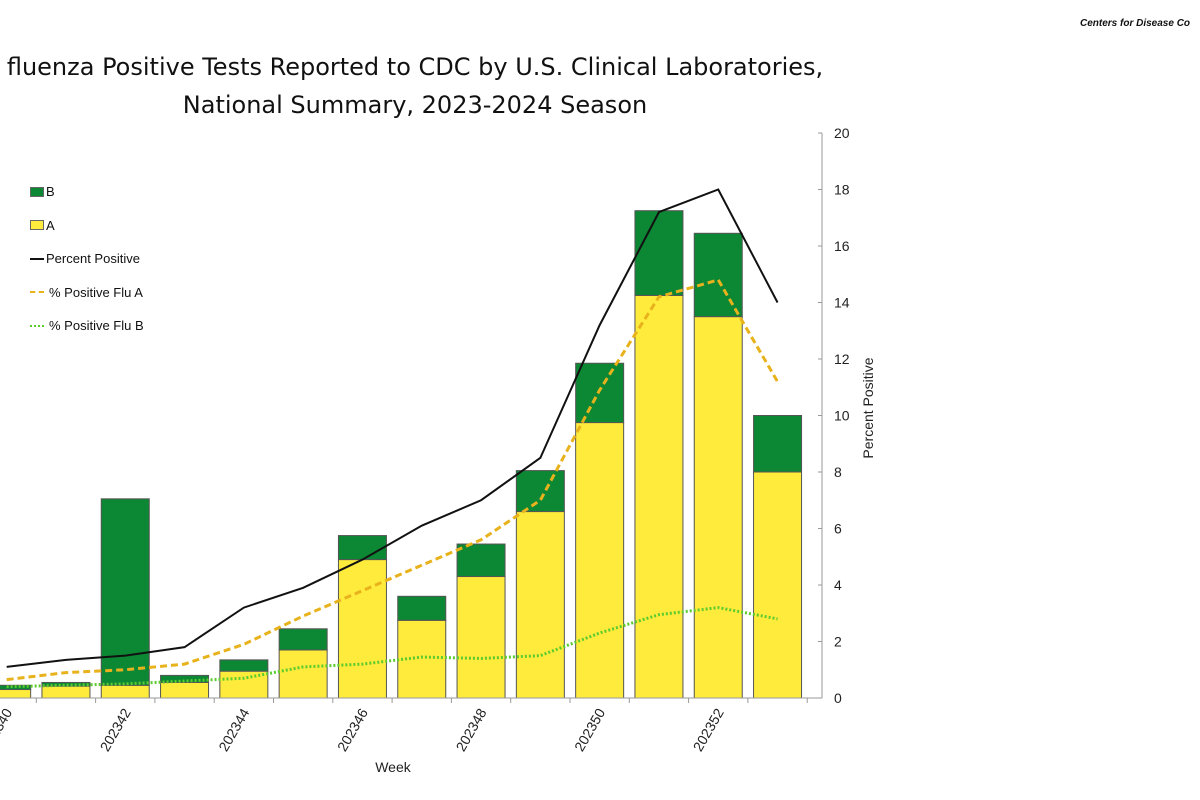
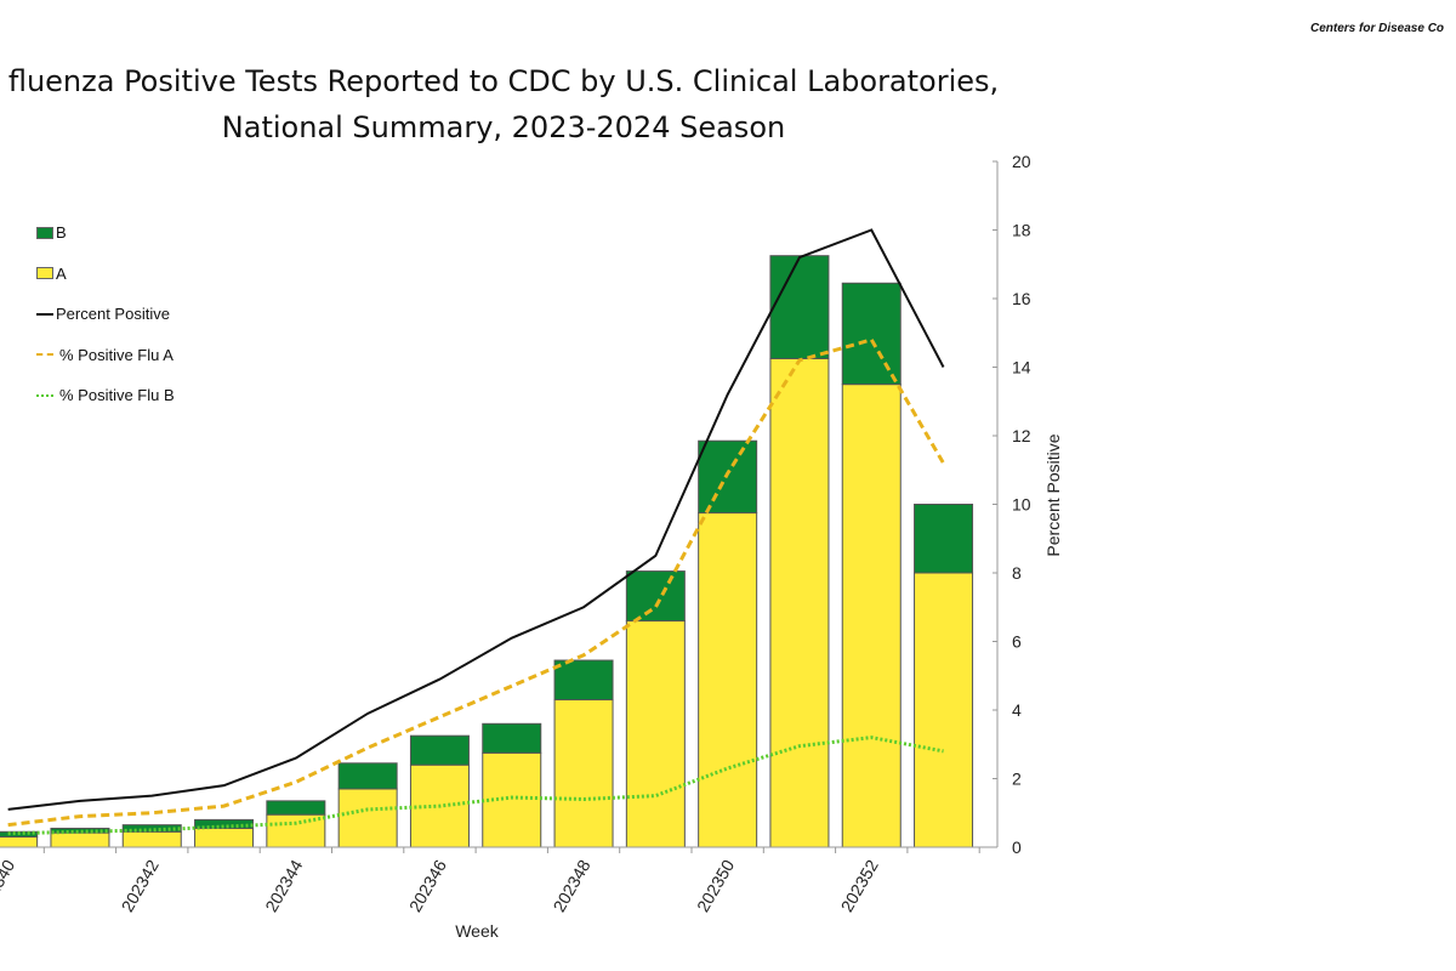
B/202342: 6.6 -> 0.2
Percent Positive/202344: 3.2 -> 2.6
A/202346: 4.9 -> 2.4
